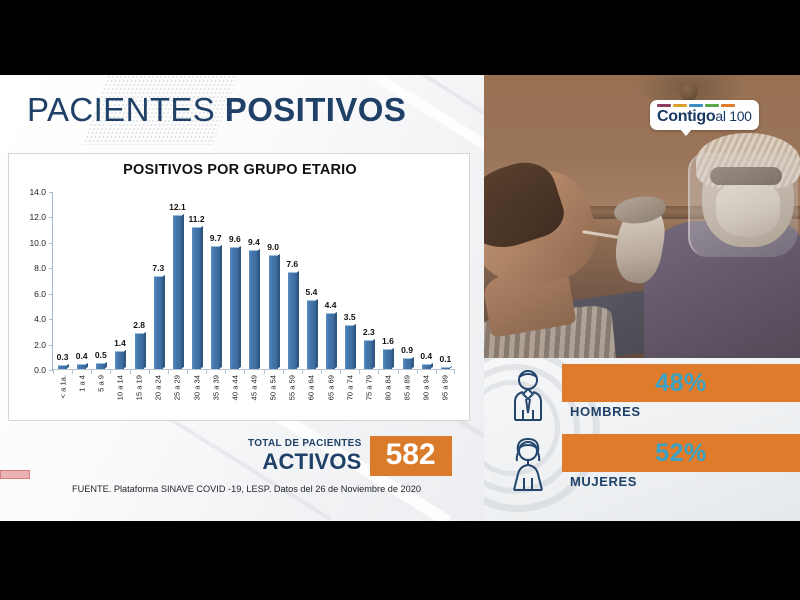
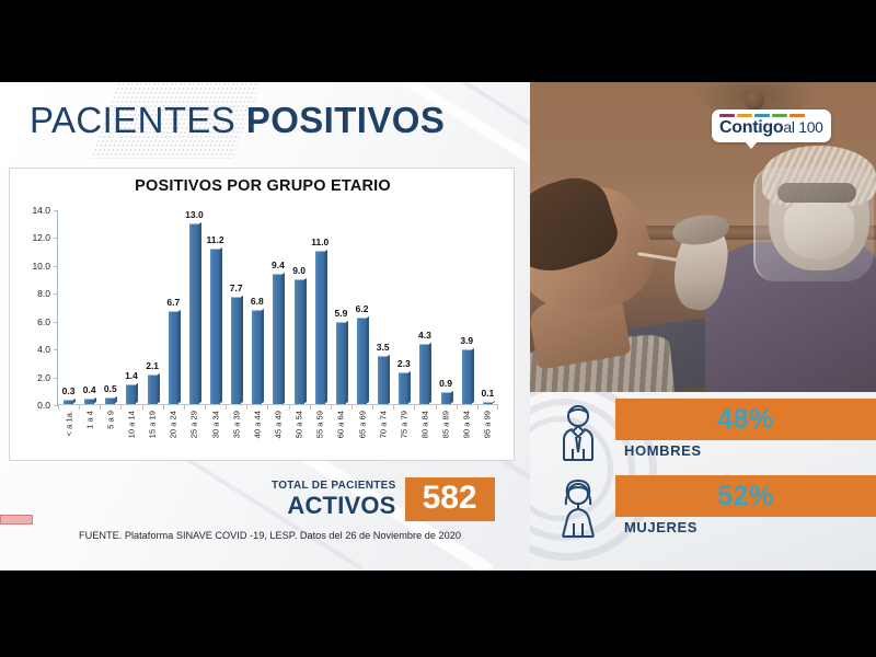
15 a 19: 2.8 -> 2.1
20 a 24: 7.3 -> 6.7
25 a 29: 12.1 -> 13.0
35 a 39: 9.7 -> 7.7
40 a 44: 9.6 -> 6.8
55 a 59: 7.6 -> 11.0
60 a 64: 5.4 -> 5.9
65 a 69: 4.4 -> 6.2
80 a 84: 1.6 -> 4.3
90 a 94: 0.4 -> 3.9
